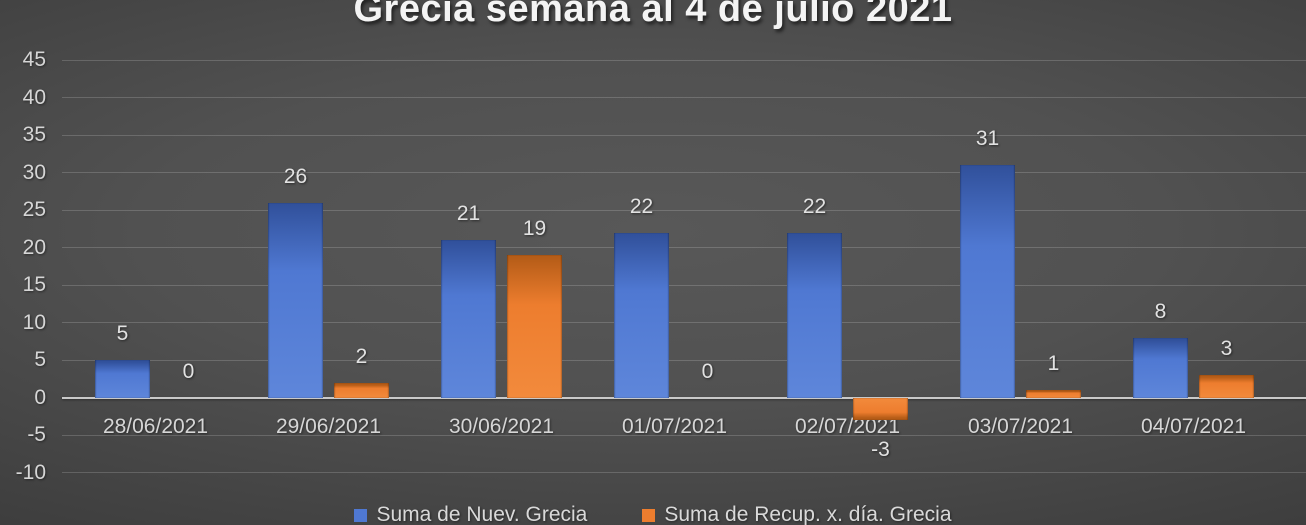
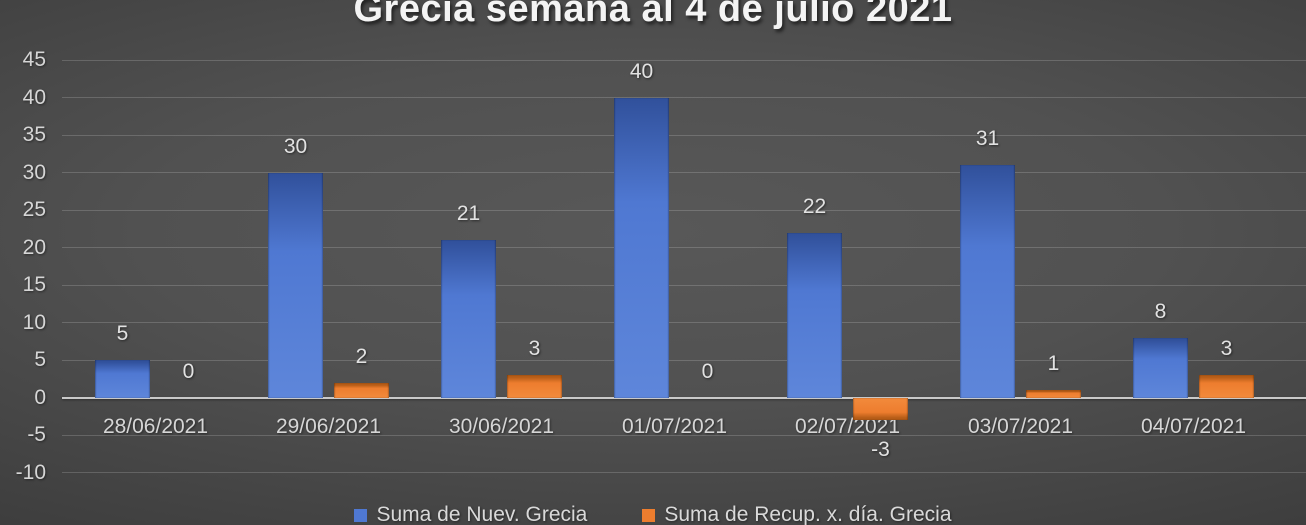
Suma de Nuev. Grecia/29/06/2021: 26 -> 30
Suma de Recup. x. día. Grecia/30/06/2021: 19 -> 3
Suma de Nuev. Grecia/01/07/2021: 22 -> 40
